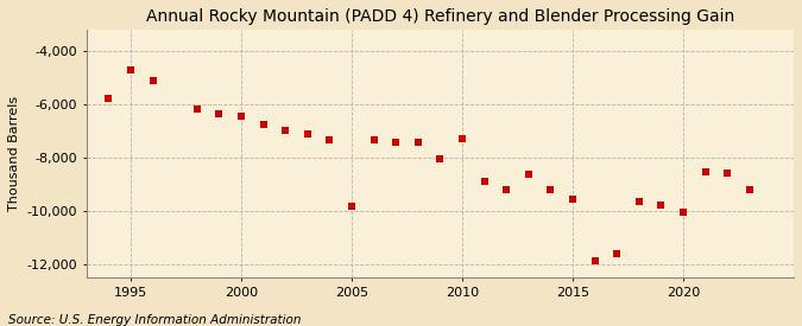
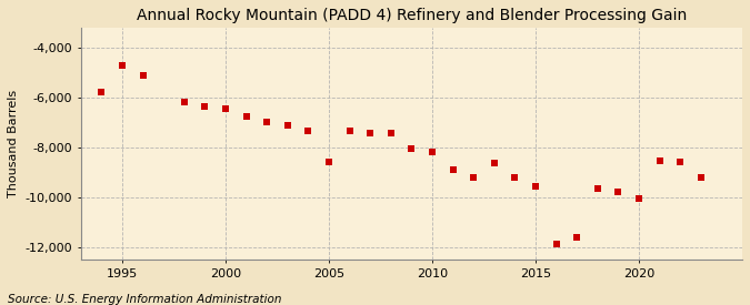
2005: -9,850 -> -8,600
2010: -7,300 -> -8,200
